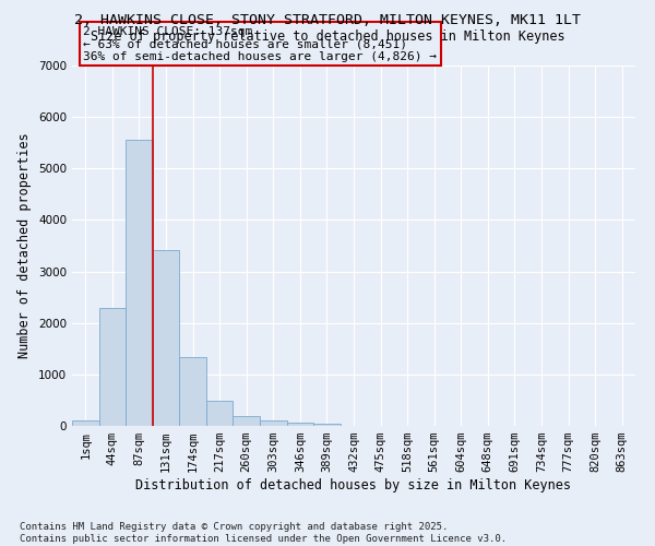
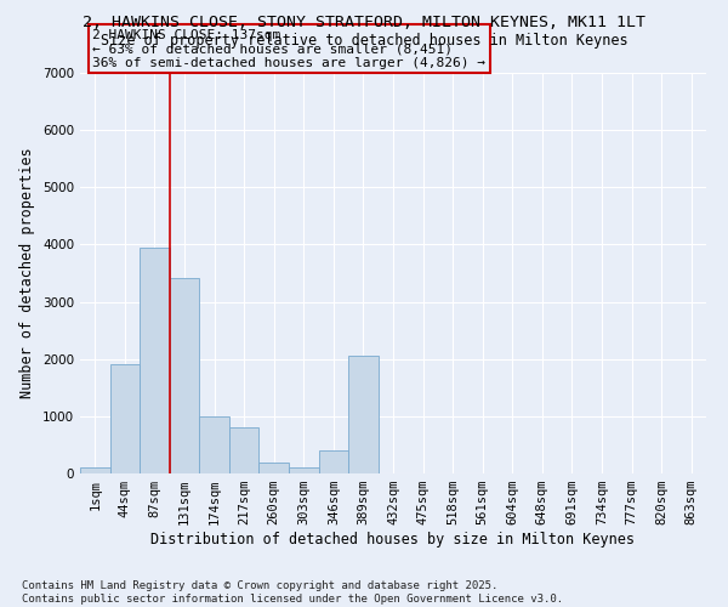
44sqm: 2300 -> 1900
87sqm: 5550 -> 3950
174sqm: 1330 -> 1000
217sqm: 490 -> 800
346sqm: 60 -> 400
389sqm: 50 -> 2050
